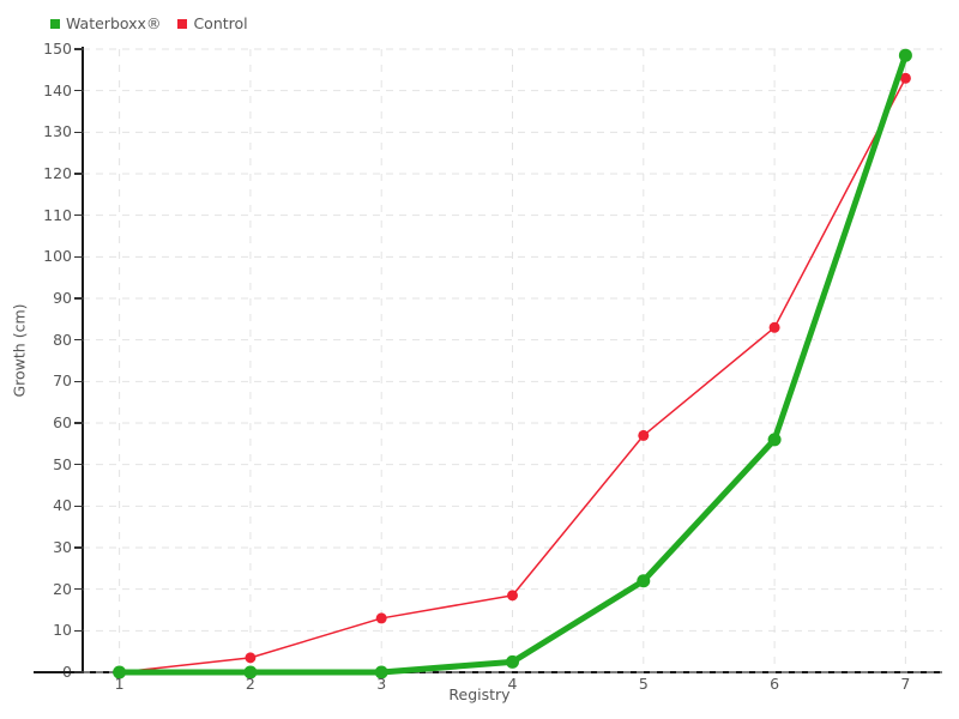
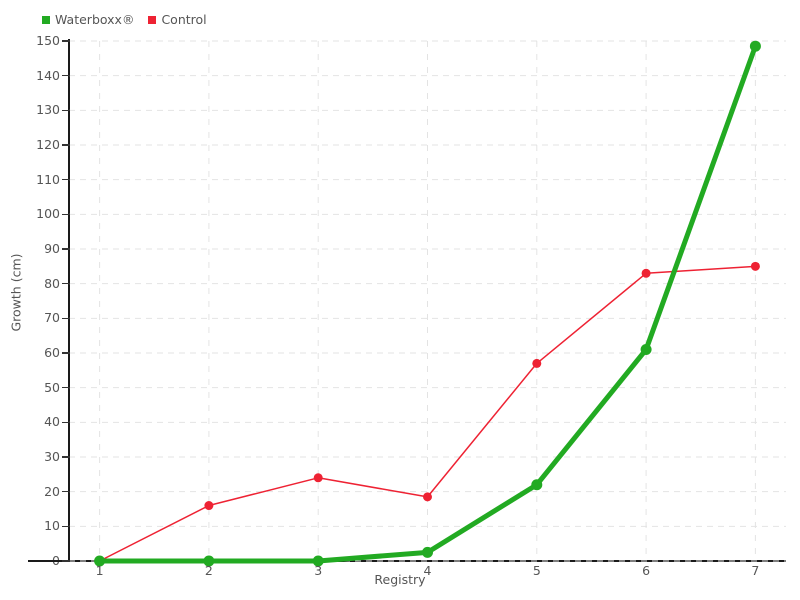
Control/2: 4 -> 16
Control/3: 13 -> 24
Waterboxx®/6: 56 -> 61
Control/7: 143 -> 85
